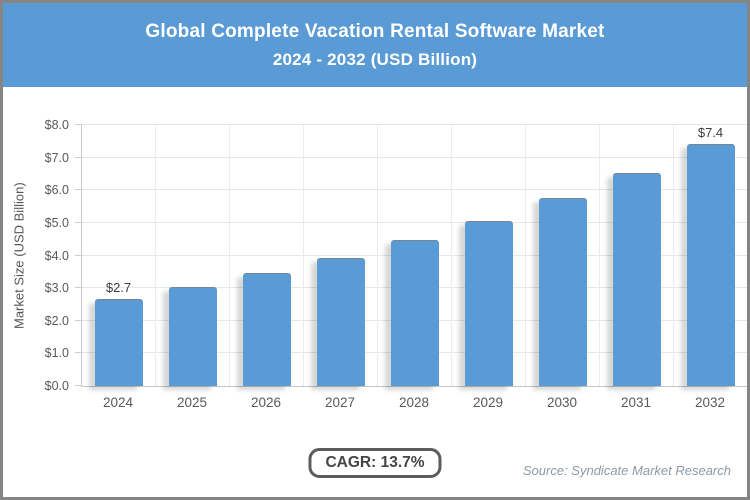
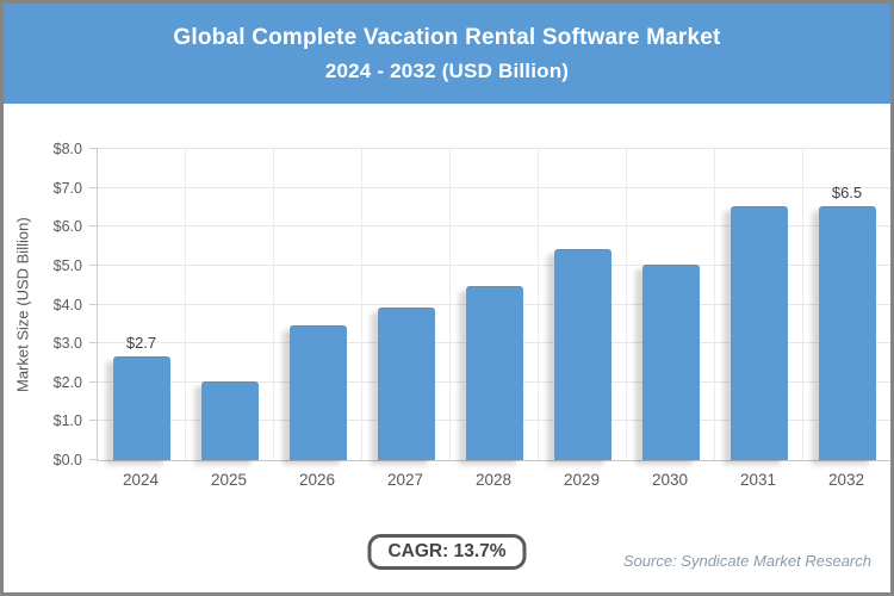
2025: $3.0 -> $2.0
2029: $5.0 -> $5.4
2030: $5.7 -> $5.0
2032: $7.4 -> $6.5
